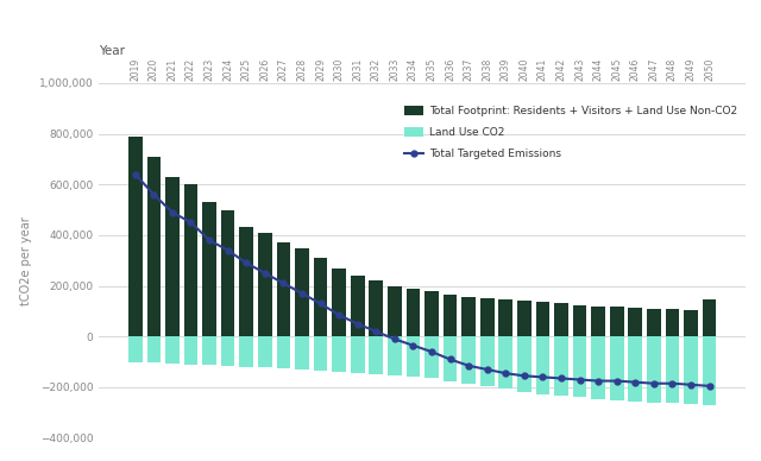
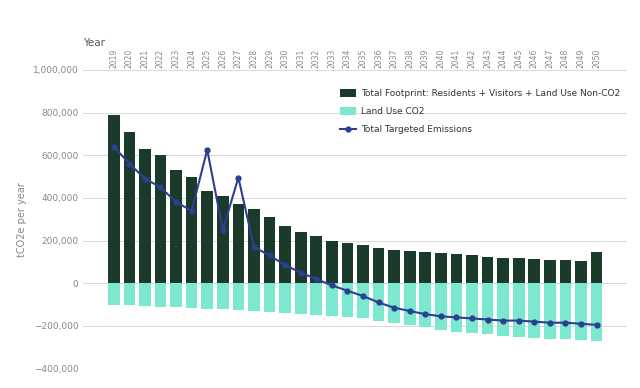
Total Targeted Emissions/2025: 290,000 -> 625,000
Total Targeted Emissions/2027: 210,000 -> 495,000
